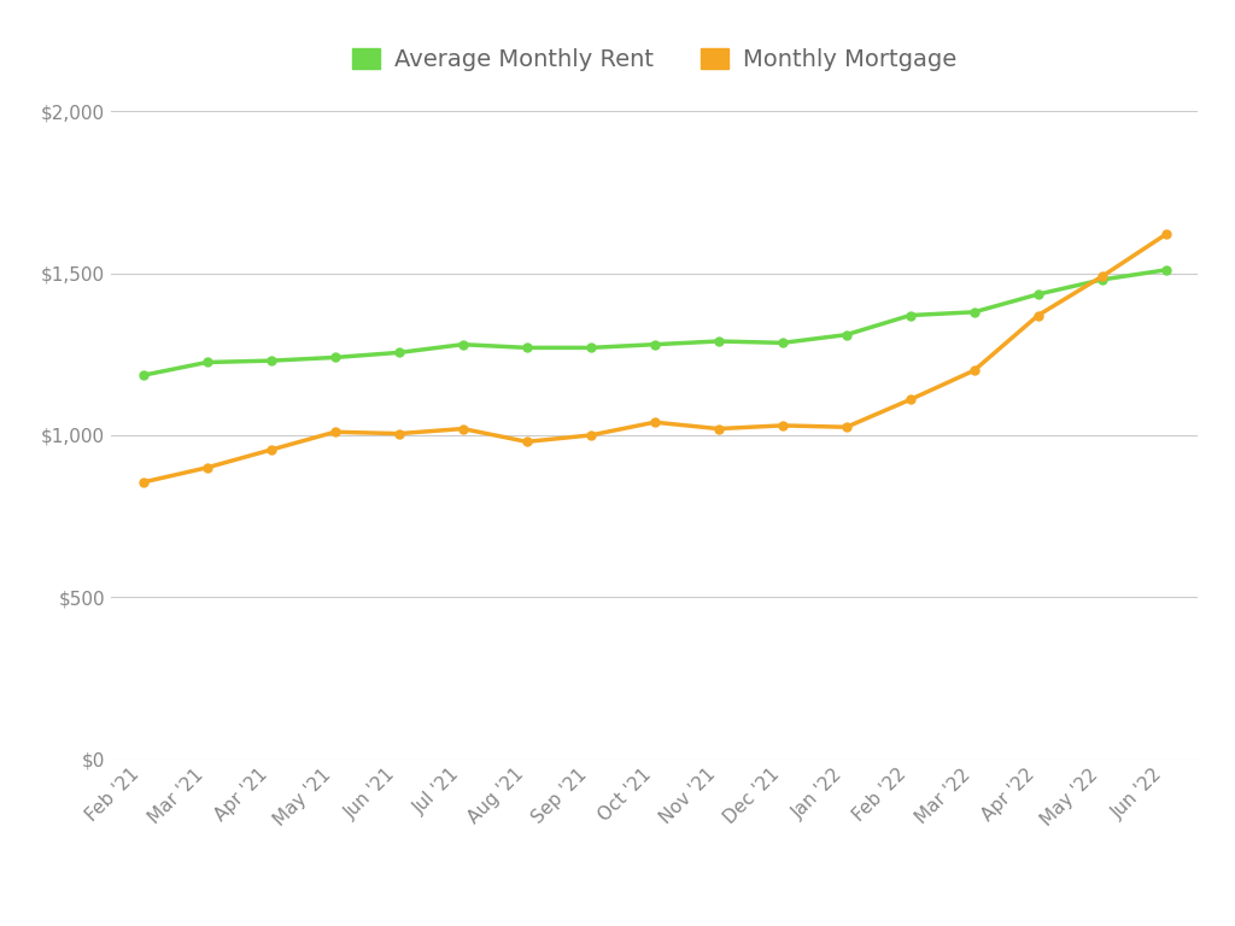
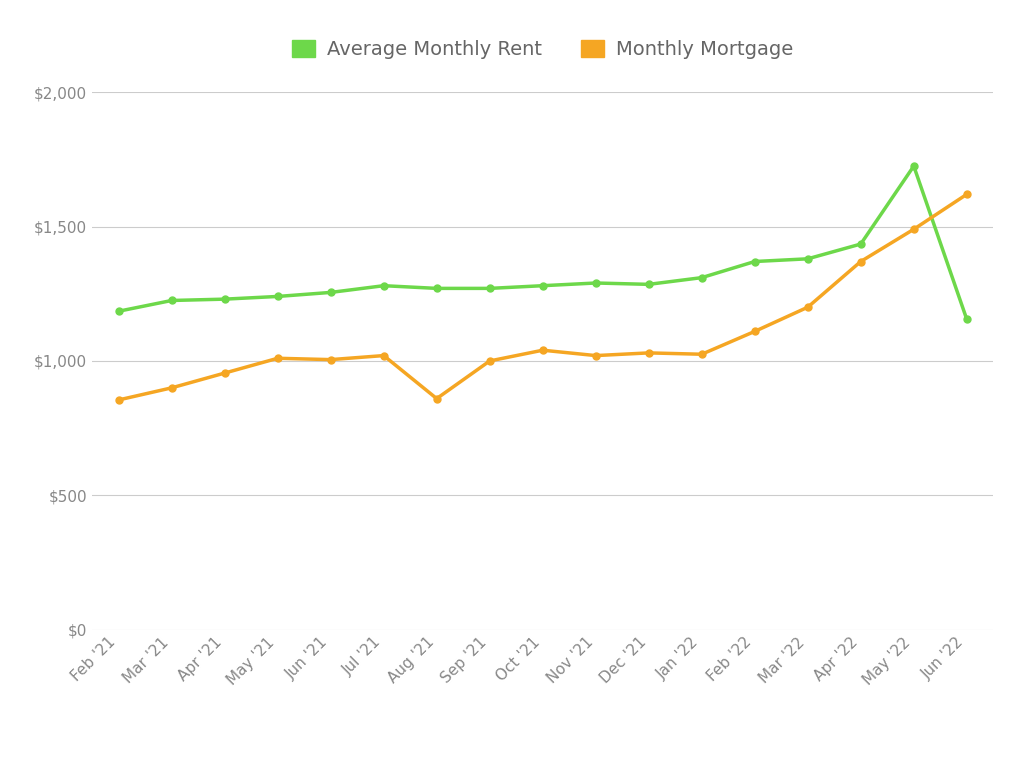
Monthly Mortgage/Aug '21: $980 -> $860
Average Monthly Rent/May '22: $1,480 -> $1,725
Average Monthly Rent/Jun '22: $1,510 -> $1,155
